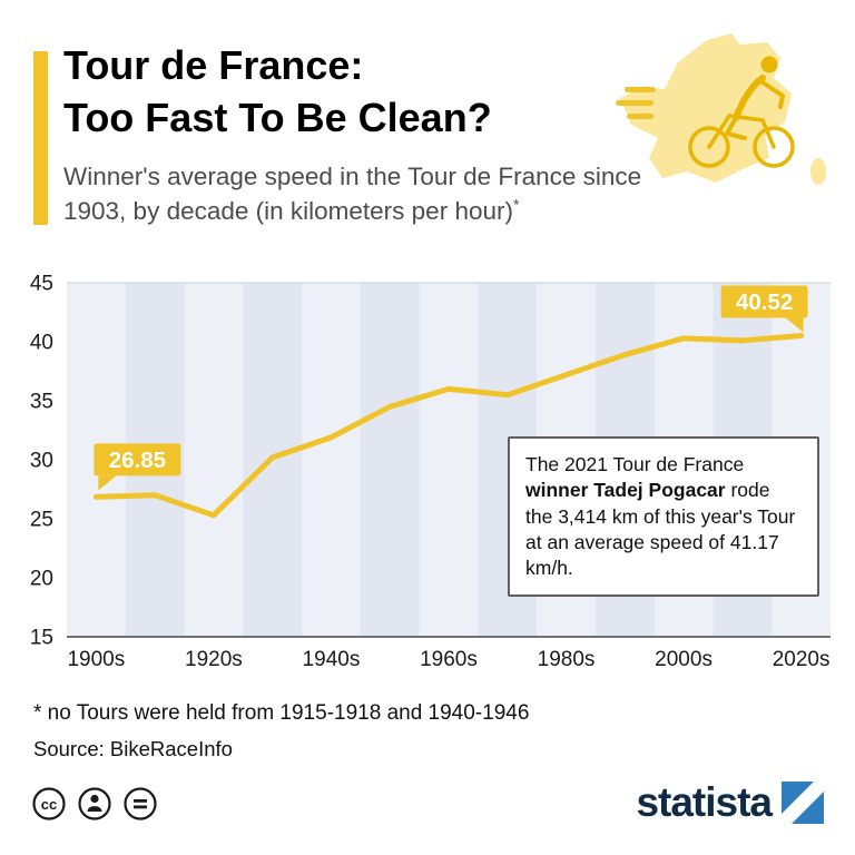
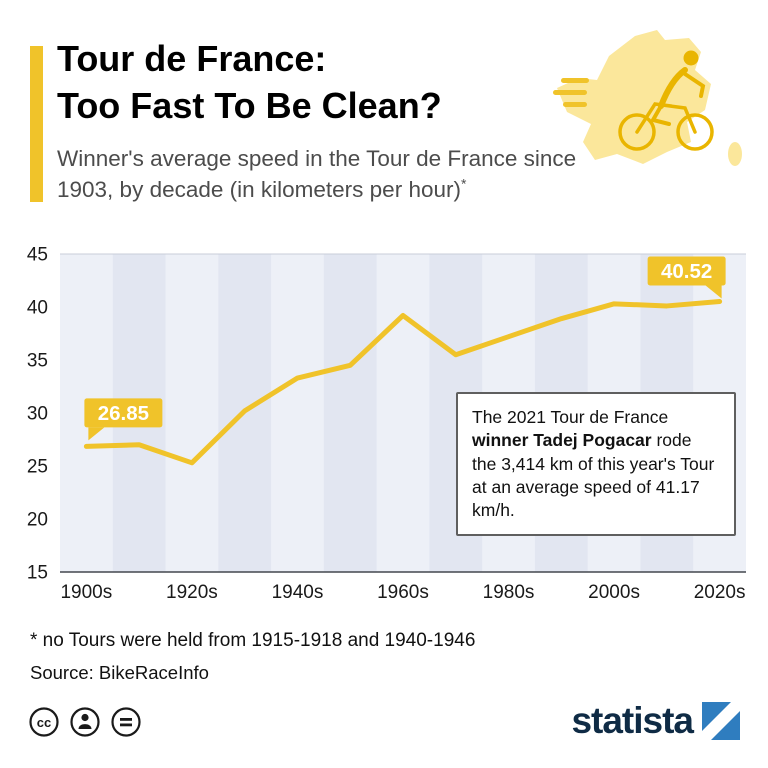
1940s: 31.9 -> 33.3
1960s: 36.0 -> 39.2
